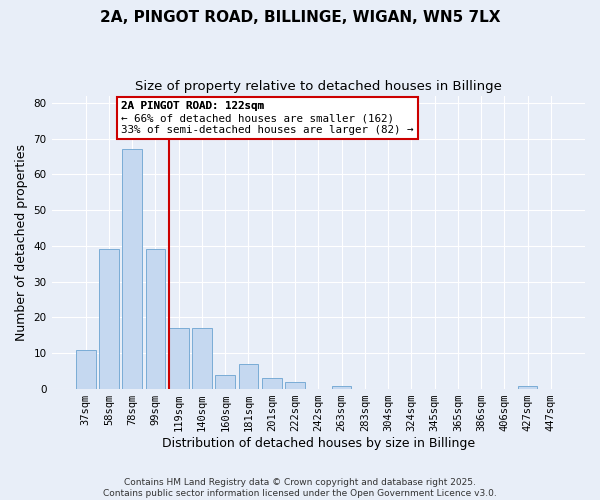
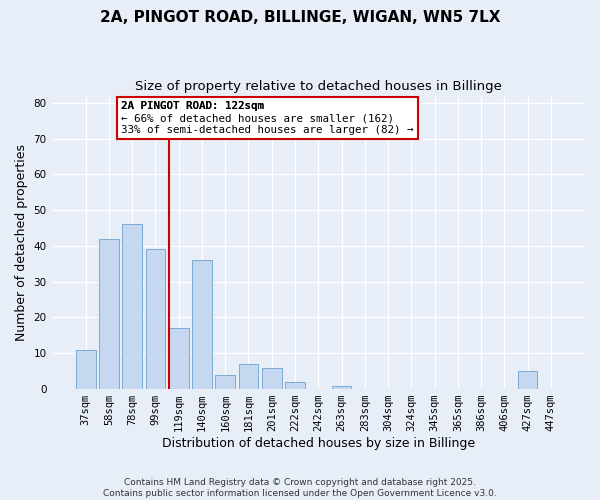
58sqm: 39 -> 42
78sqm: 67 -> 46
140sqm: 17 -> 36
201sqm: 3 -> 6
427sqm: 1 -> 5
